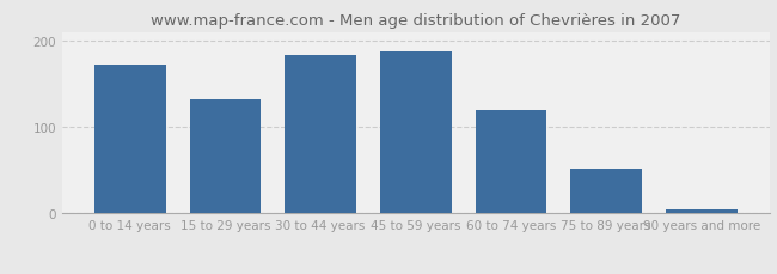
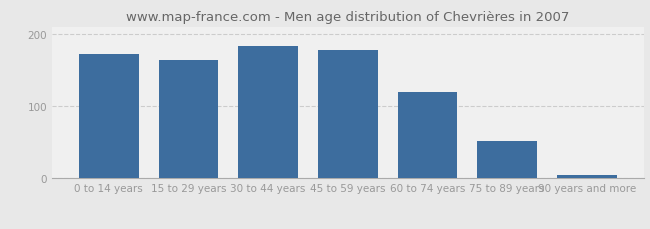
15 to 29 years: 132 -> 164
45 to 59 years: 188 -> 178
